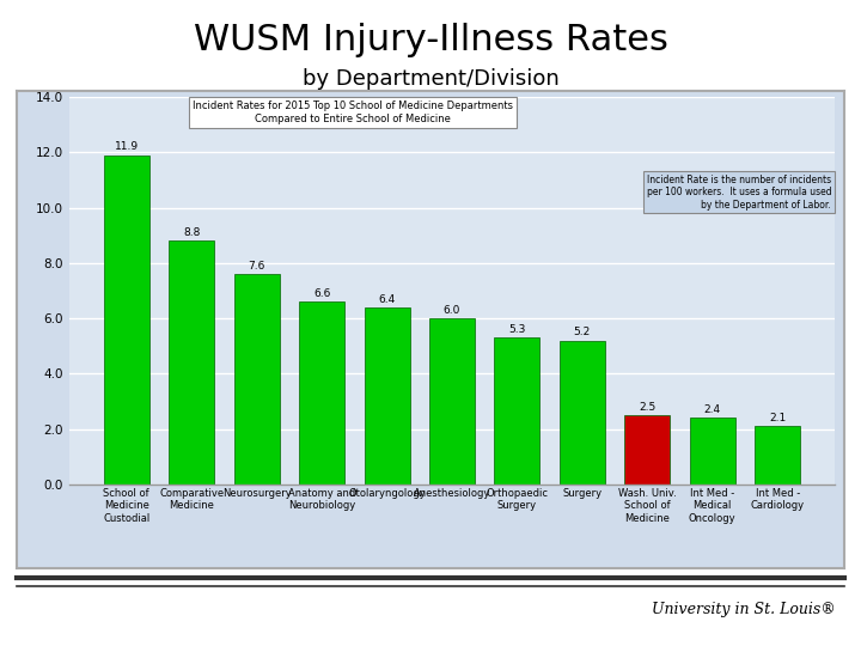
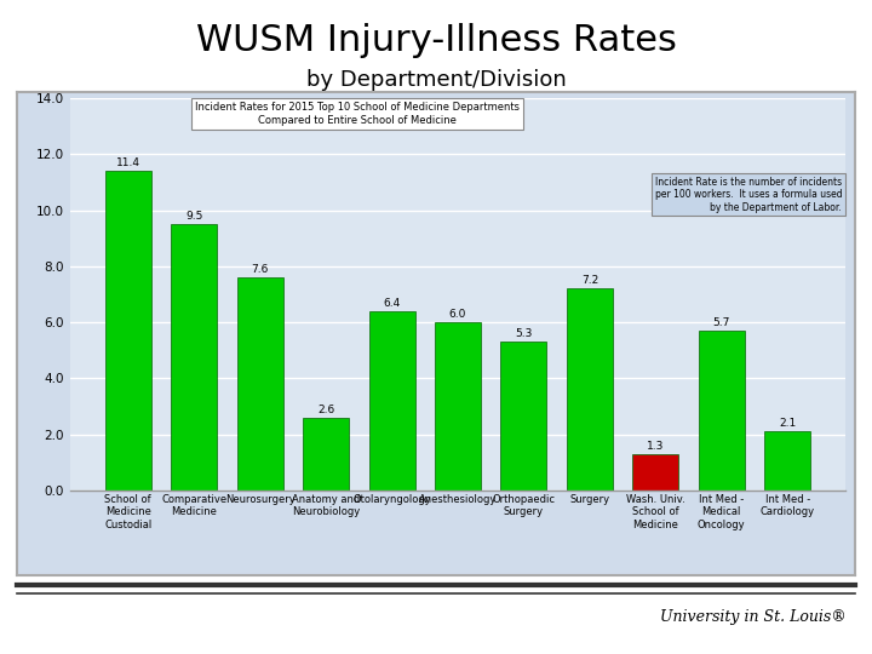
School of Medicine Custodial: 11.9 -> 11.4
Comparative Medicine: 8.8 -> 9.5
Anatomy and Neurobiology: 6.6 -> 2.6
Surgery: 5.2 -> 7.2
Wash. Univ. School of Medicine: 2.5 -> 1.3
Int Med - Medical Oncology: 2.4 -> 5.7
